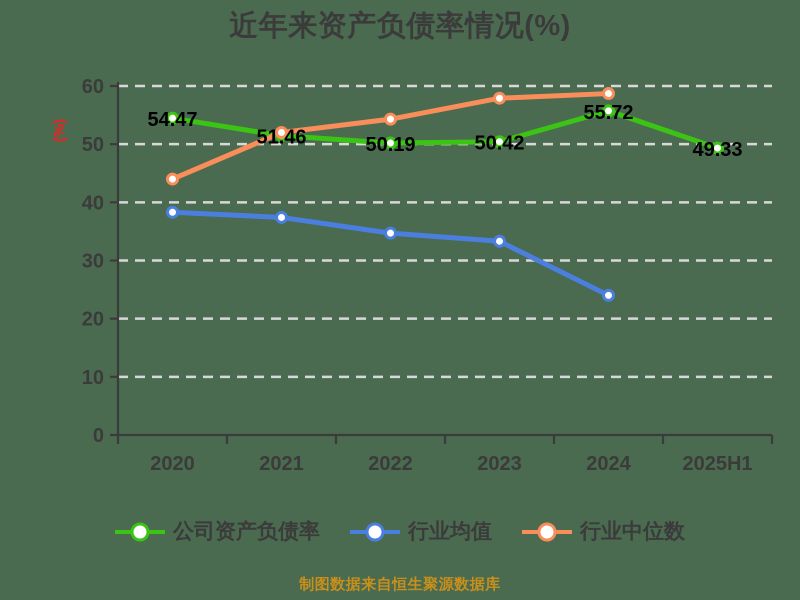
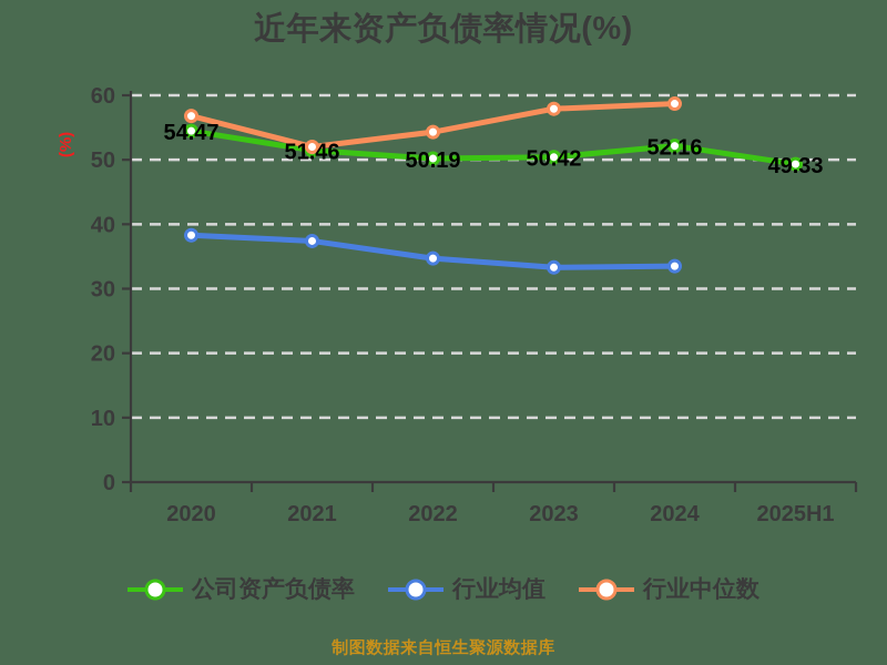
行业中位数/2020: 44 -> 57
公司资产负债率/2024: 55.72 -> 52.16
行业均值/2024: 24 -> 34
